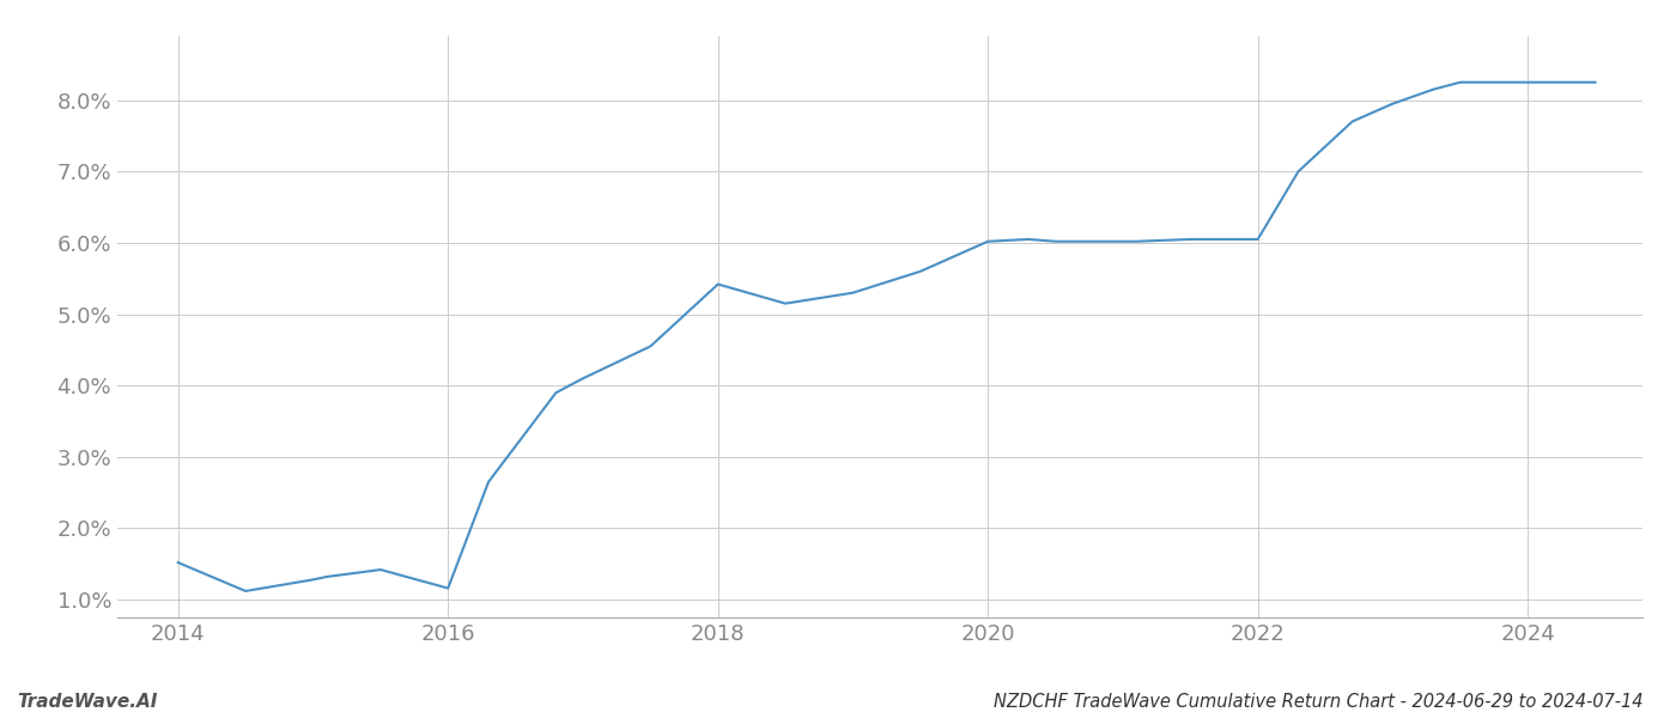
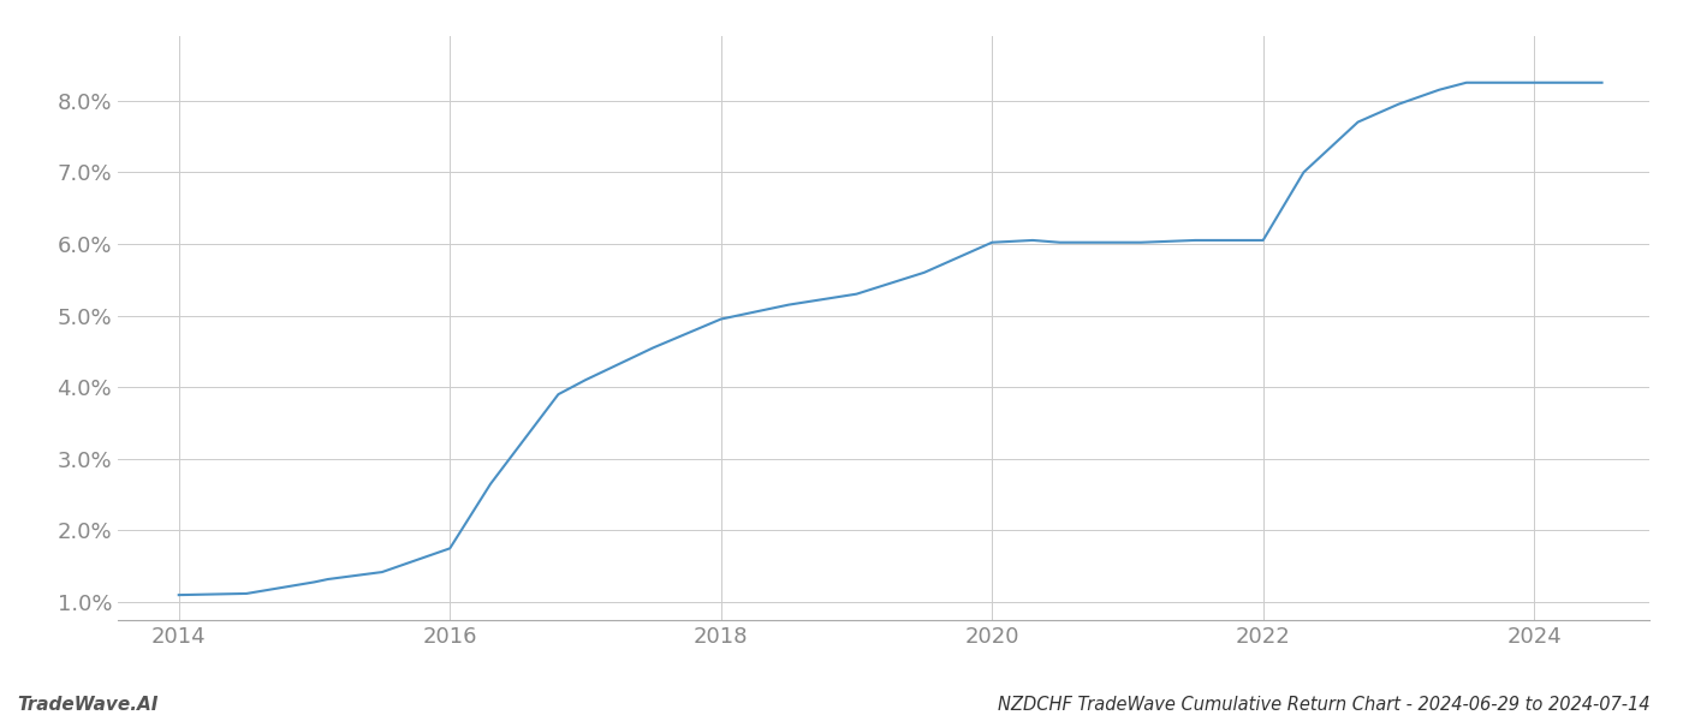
2014: 1.52% -> 1.10%
2016: 1.16% -> 1.75%
2018: 5.42% -> 4.95%
